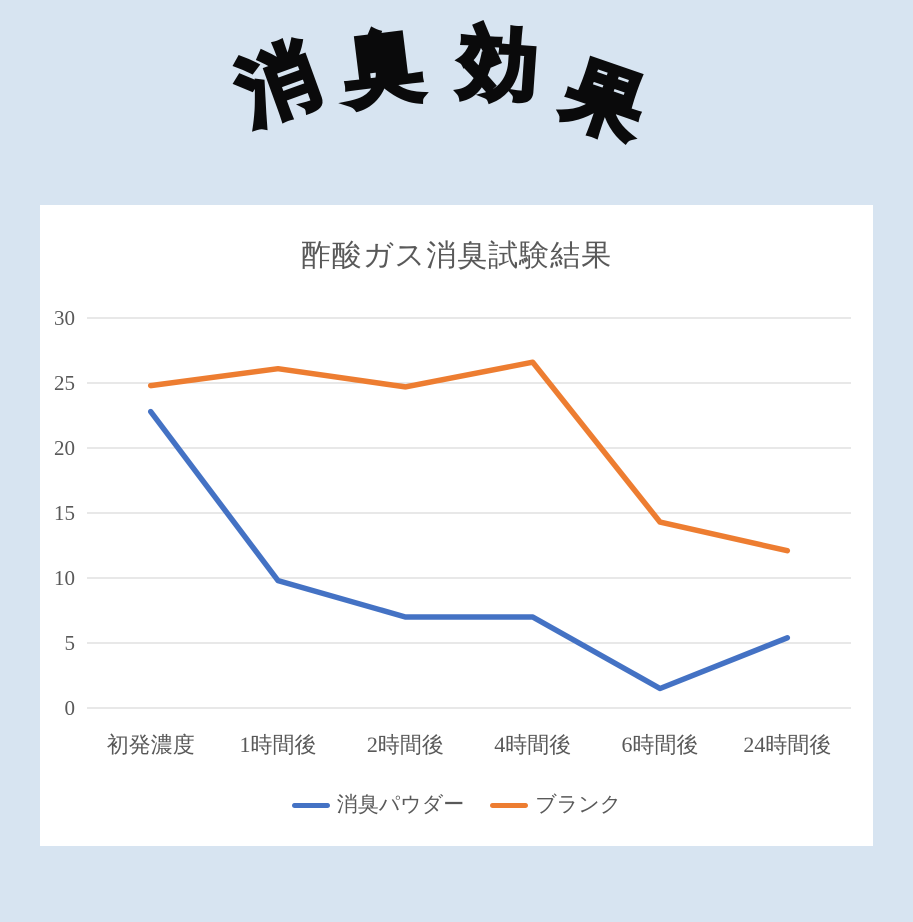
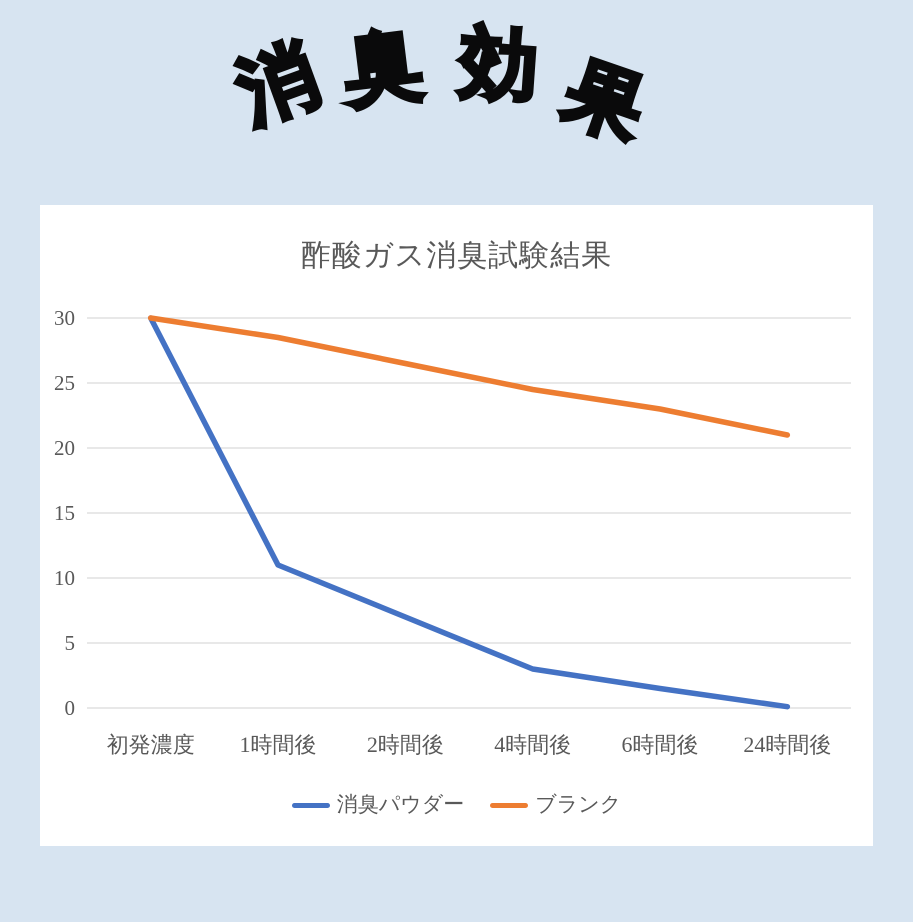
消臭パウダー/初発濃度: 22.8 -> 30.0
ブランク/初発濃度: 24.8 -> 30.0
消臭パウダー/1時間後: 9.8 -> 11.0
ブランク/1時間後: 26.1 -> 28.5
ブランク/2時間後: 24.7 -> 26.5
消臭パウダー/4時間後: 7.0 -> 3.0
ブランク/4時間後: 26.6 -> 24.5
ブランク/6時間後: 14.3 -> 23.0
消臭パウダー/24時間後: 5.4 -> 0.1
ブランク/24時間後: 12.1 -> 21.0
